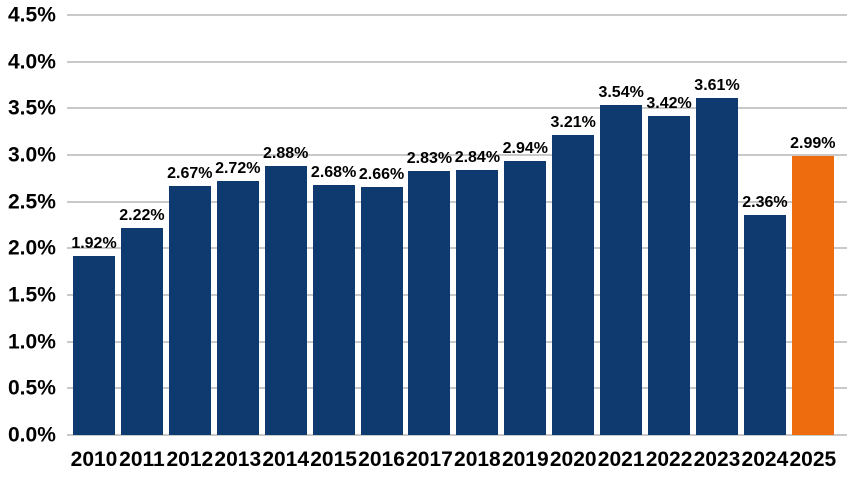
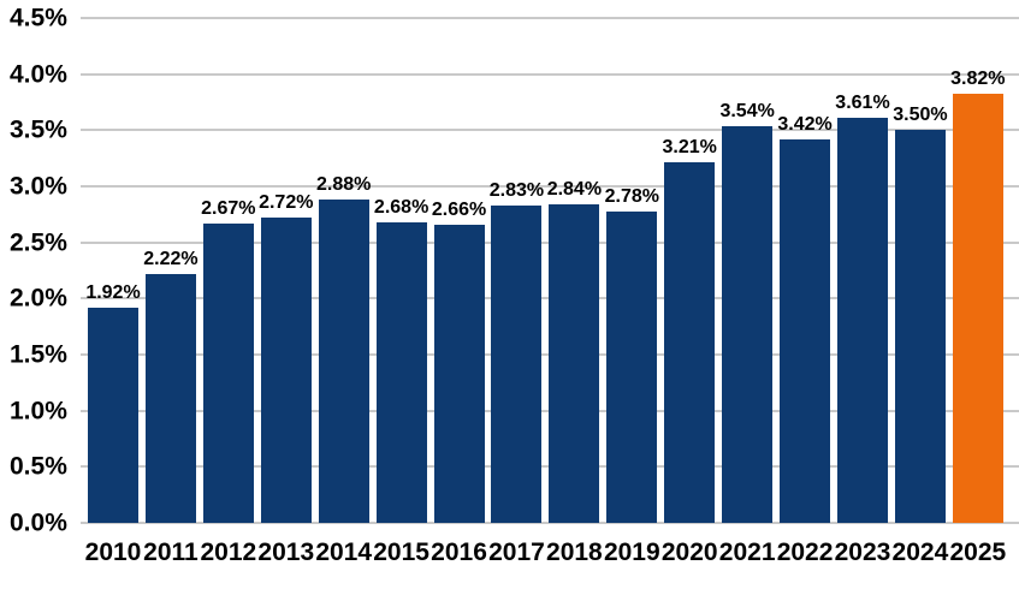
2019: 2.94% -> 2.78%
2024: 2.36% -> 3.50%
2025: 2.99% -> 3.82%
